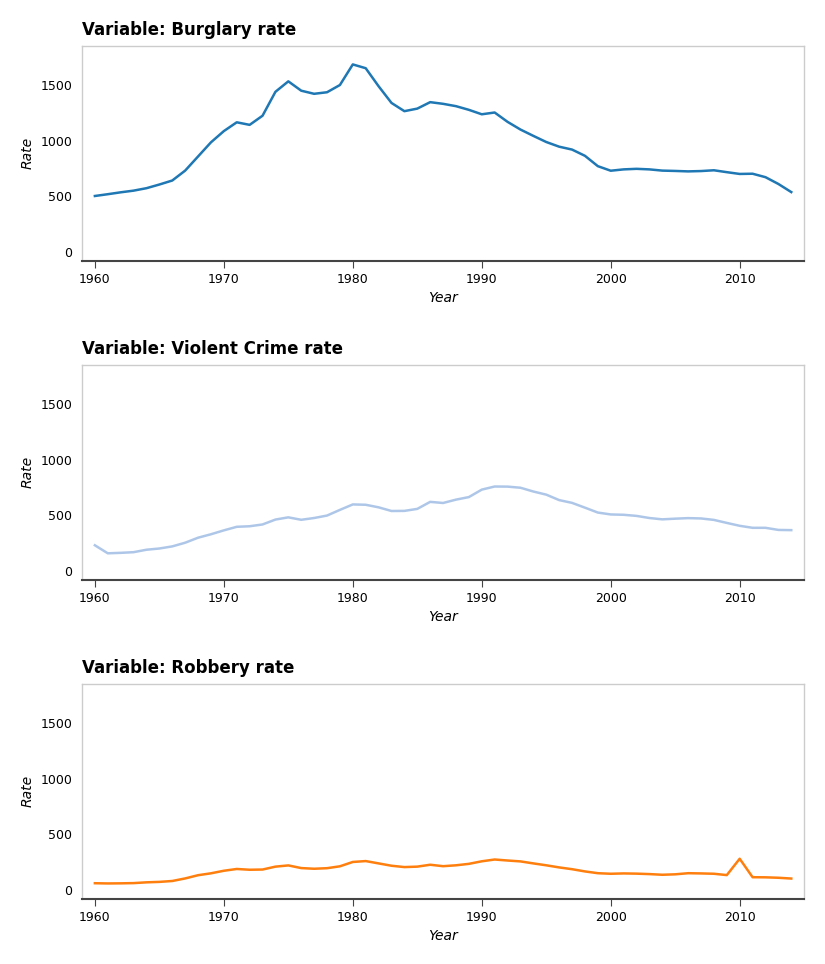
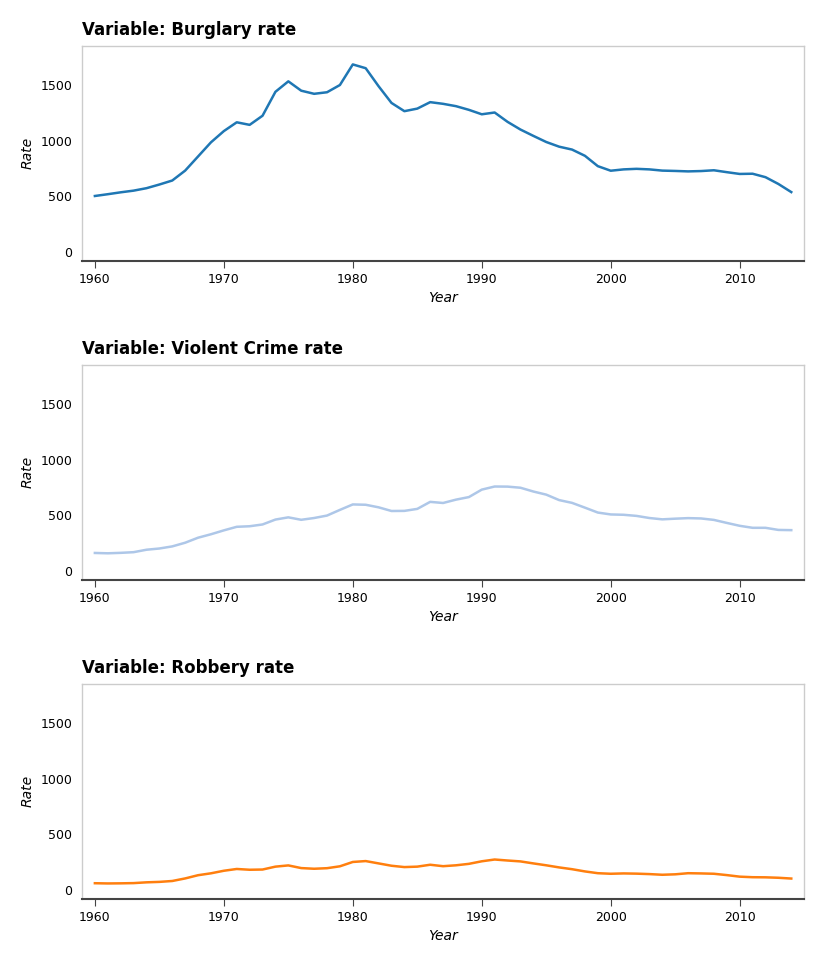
Variable: Violent Crime rate/1960: 230 -> 160
Variable: Robbery rate/2010: 280 -> 120
